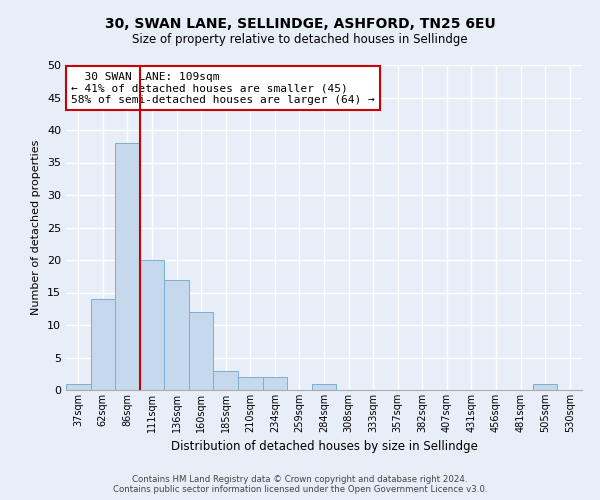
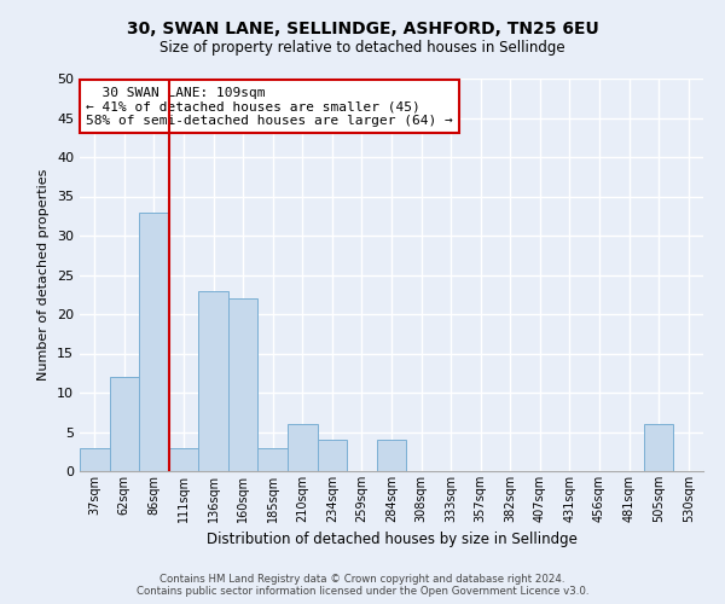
37sqm: 1 -> 3
62sqm: 14 -> 12
86sqm: 38 -> 33
111sqm: 20 -> 3
136sqm: 17 -> 23
160sqm: 12 -> 22
210sqm: 2 -> 6
234sqm: 2 -> 4
284sqm: 1 -> 4
505sqm: 1 -> 6
